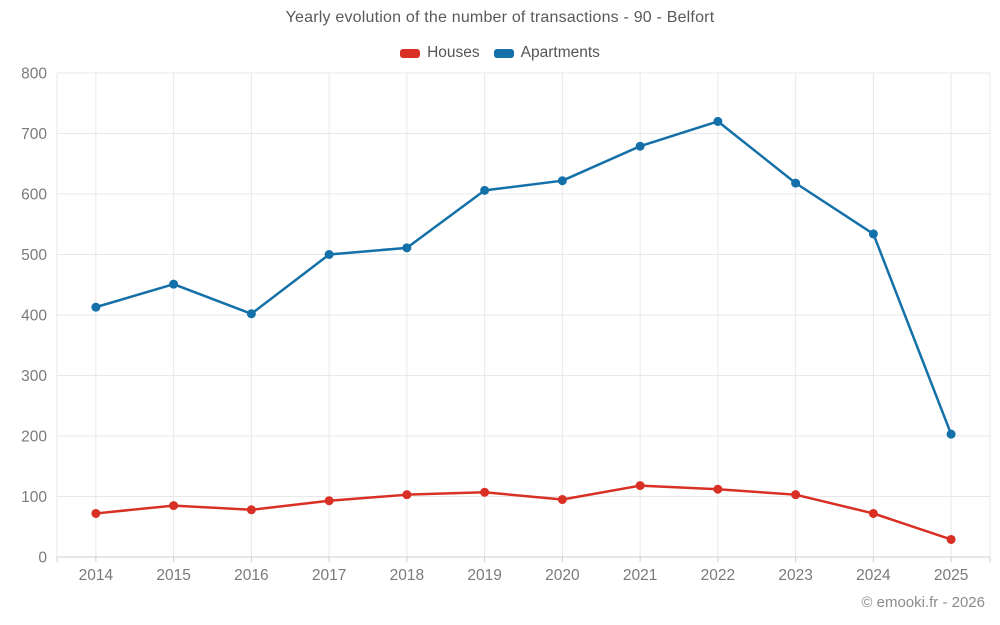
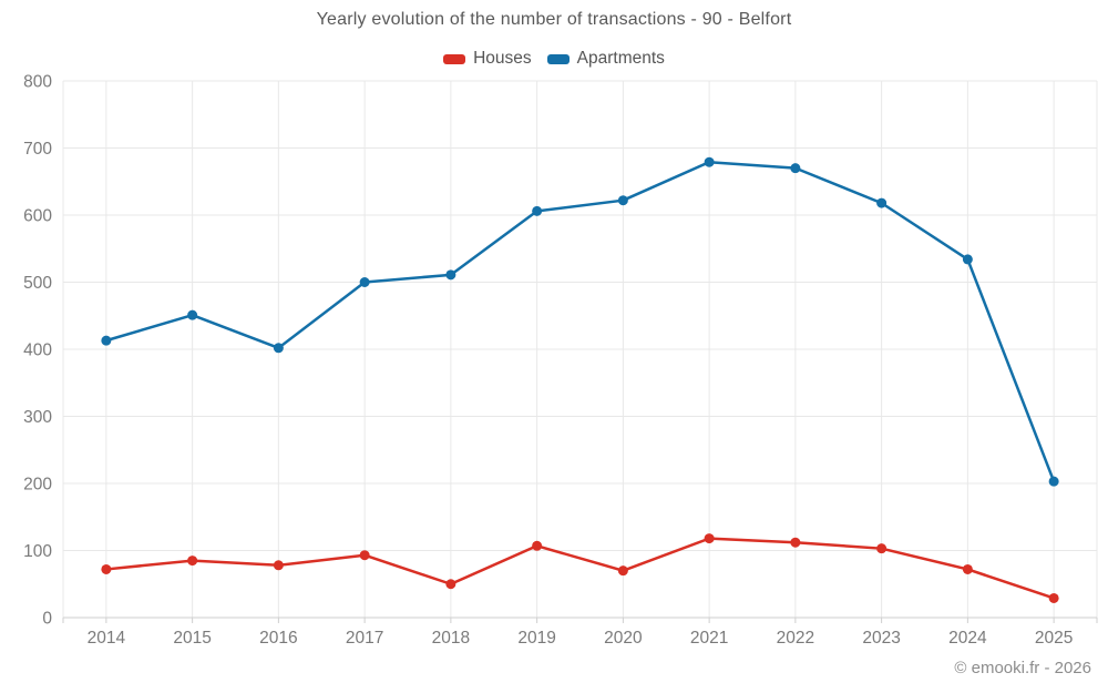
Houses/2018: 100 -> 50
Houses/2020: 100 -> 70
Apartments/2022: 720 -> 670
